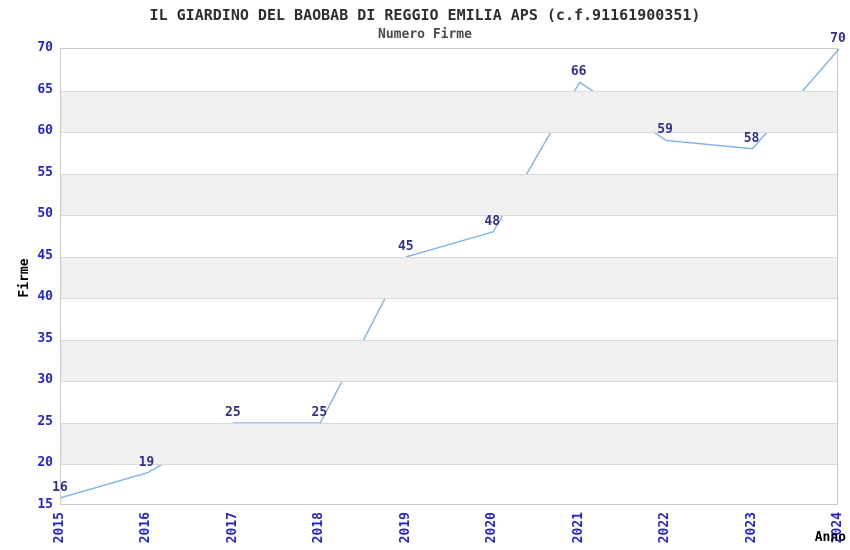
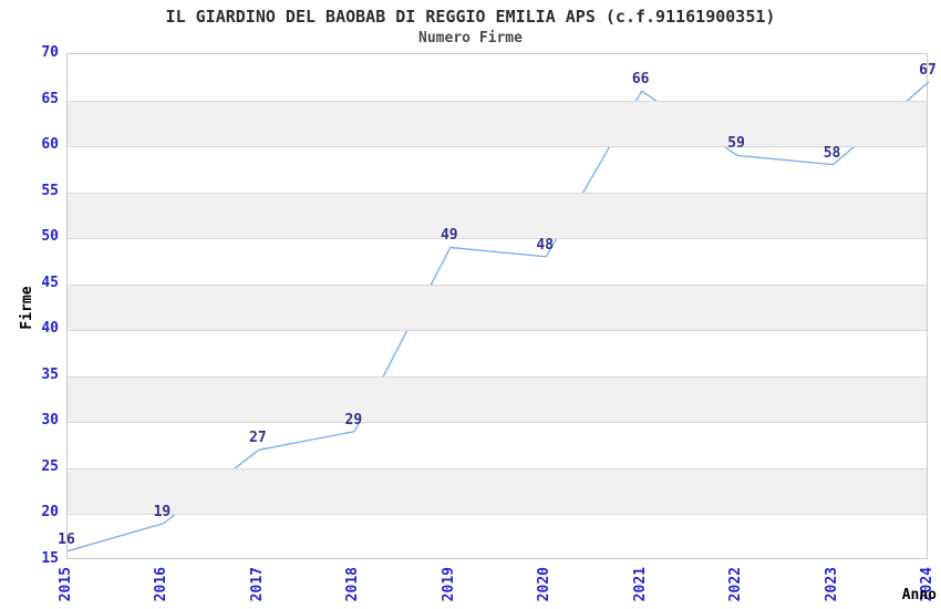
2017: 25 -> 27
2018: 25 -> 29
2019: 45 -> 49
2024: 70 -> 67
